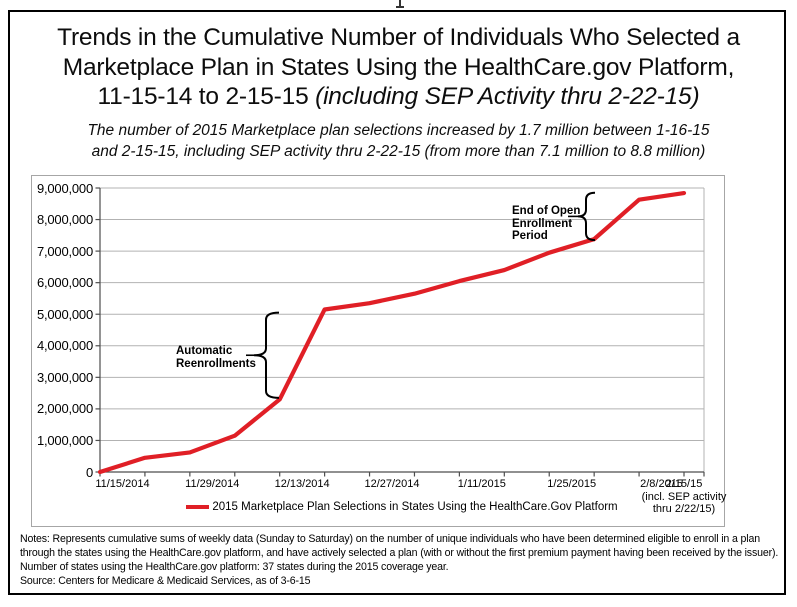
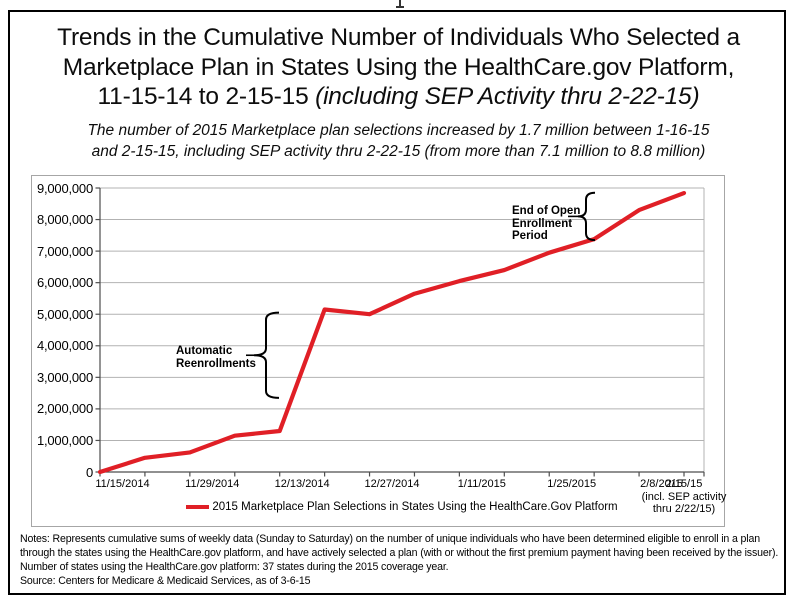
12/13/2014: 2300000 -> 1300000
12/27/2014: 5400000 -> 5000000
2/8/2015: 8600000 -> 8300000
